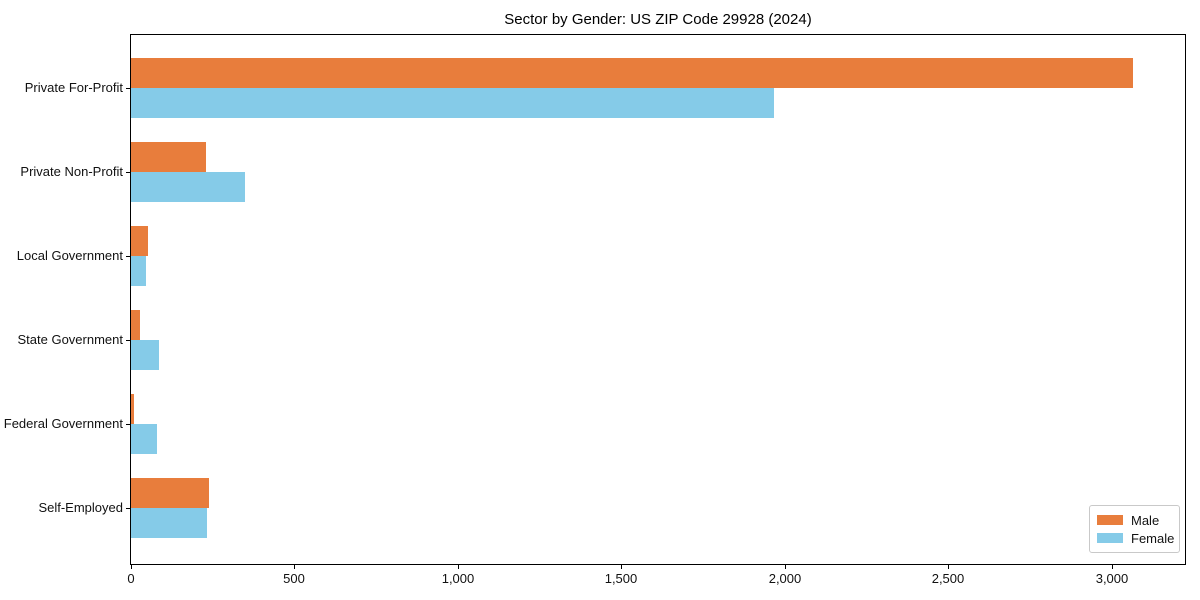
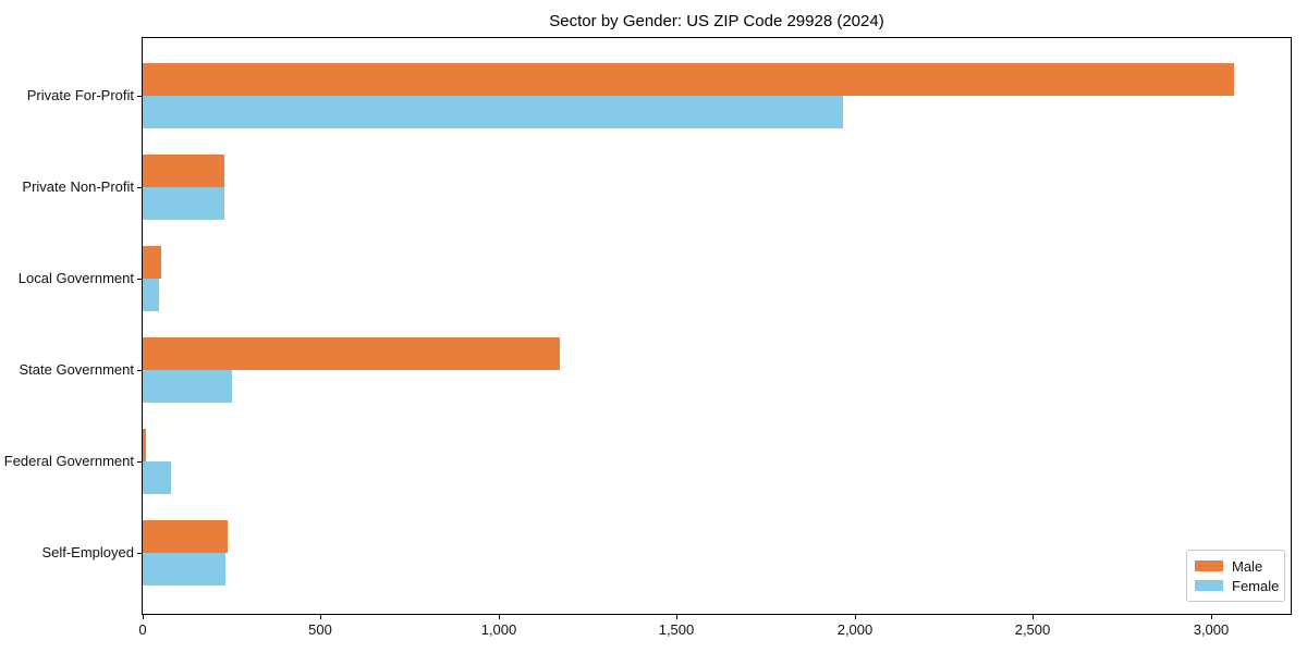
Female/Private Non-Profit: 350 -> 230
Male/State Government: 30 -> 1170
Female/State Government: 80 -> 250
